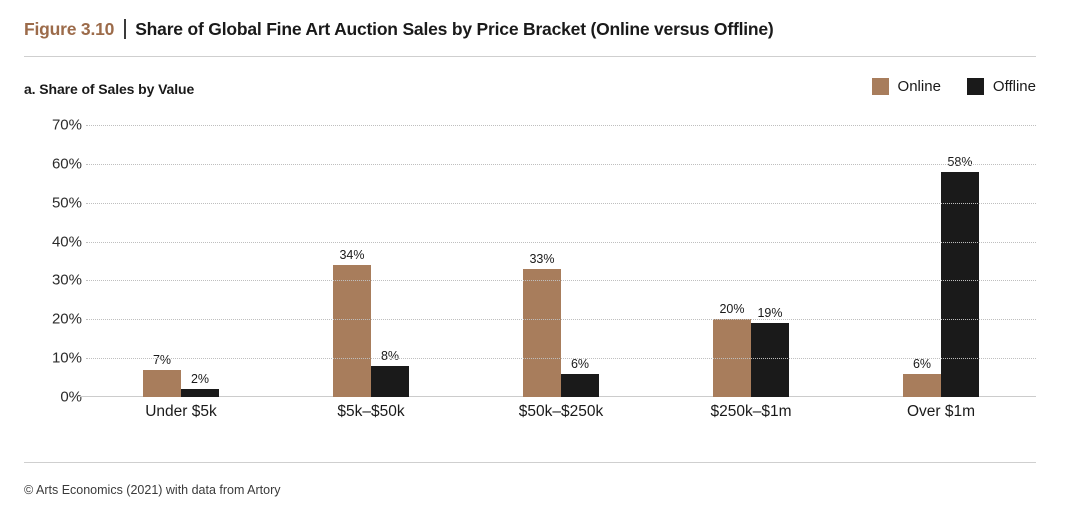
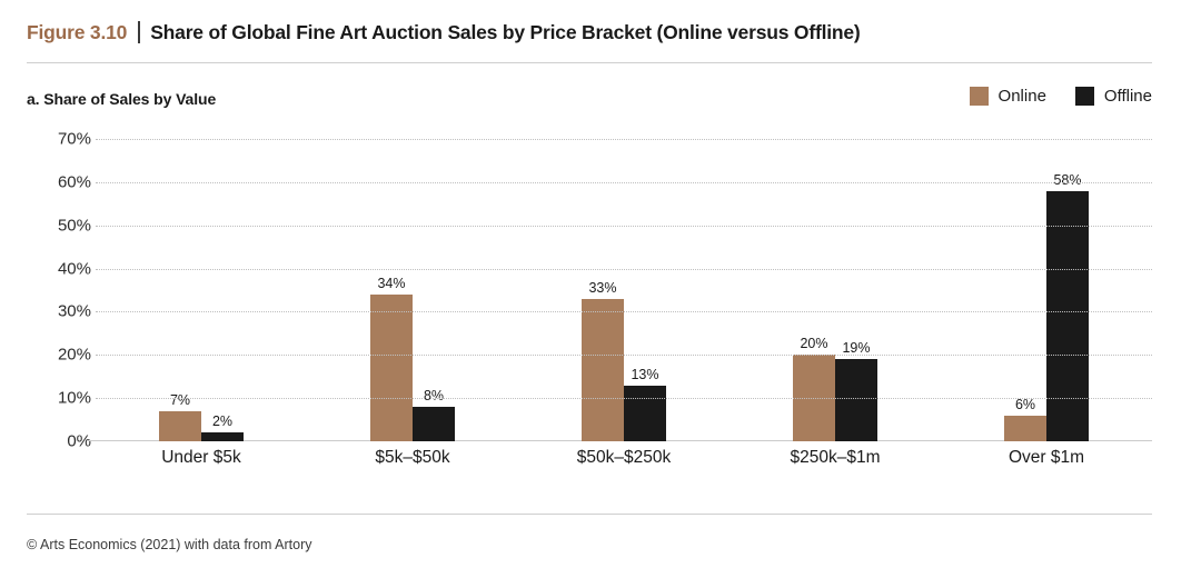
Offline/$50k–$250k: 6% -> 13%
